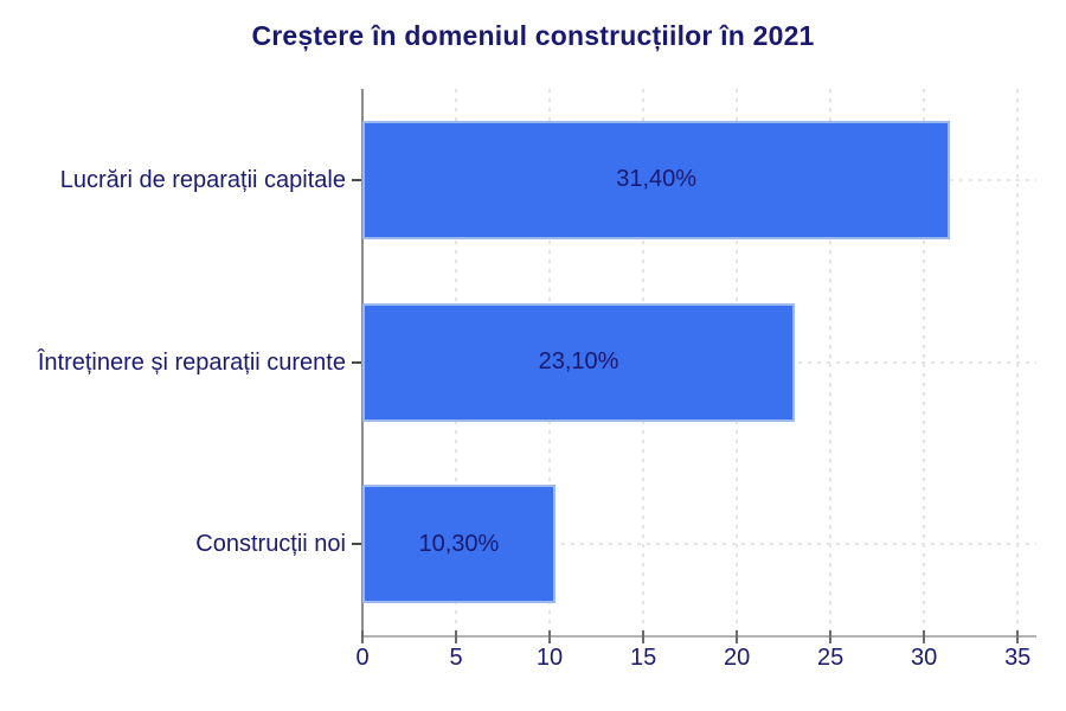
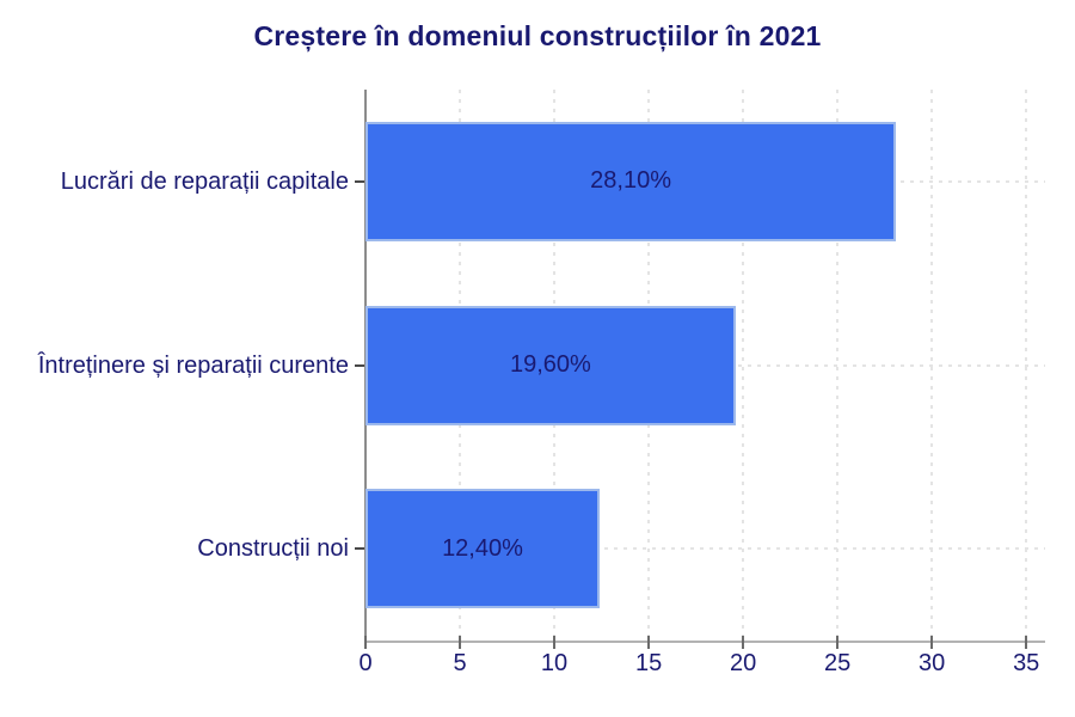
Lucrări de reparații capitale: 31,40% -> 28,10%
Întreținere și reparații curente: 23,10% -> 19,60%
Construcții noi: 10,30% -> 12,40%
